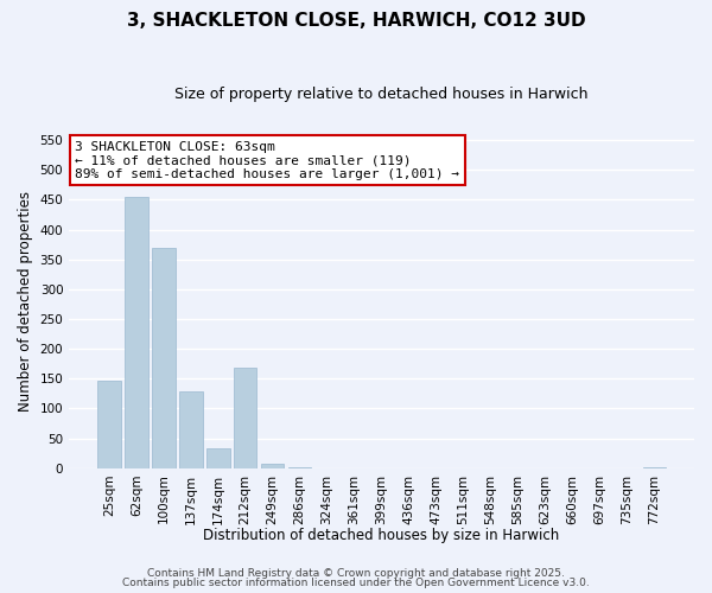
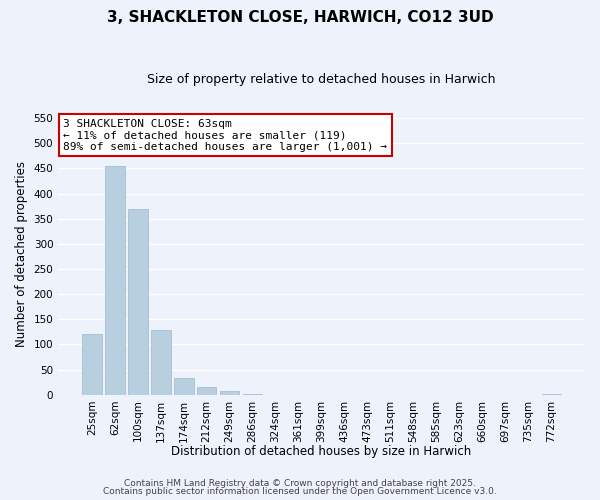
25sqm: 146 -> 120
212sqm: 168 -> 15
